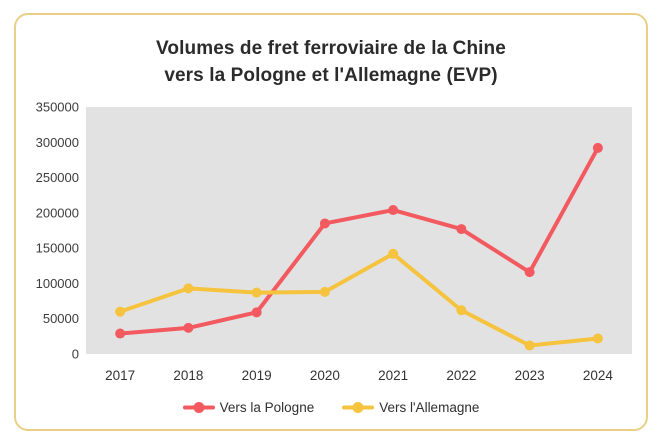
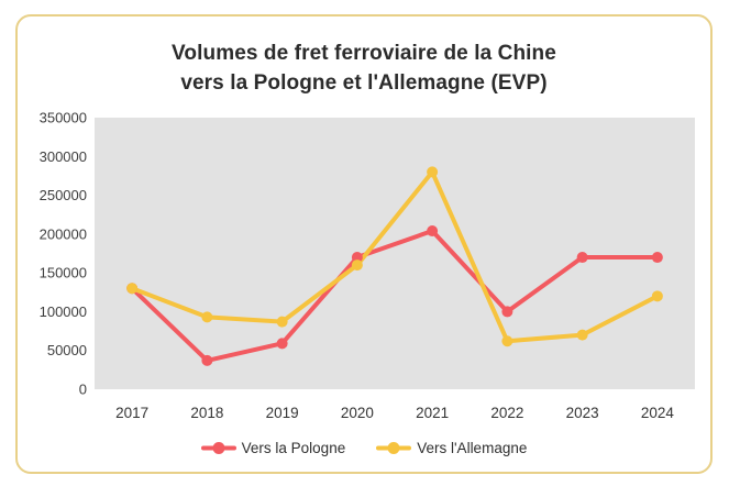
Vers la Pologne/2017: 30000 -> 130000
Vers l'Allemagne/2017: 60000 -> 130000
Vers la Pologne/2020: 180000 -> 170000
Vers l'Allemagne/2020: 90000 -> 160000
Vers l'Allemagne/2021: 140000 -> 280000
Vers la Pologne/2022: 180000 -> 100000
Vers la Pologne/2023: 120000 -> 170000
Vers l'Allemagne/2023: 10000 -> 70000
Vers la Pologne/2024: 290000 -> 170000
Vers l'Allemagne/2024: 20000 -> 120000
